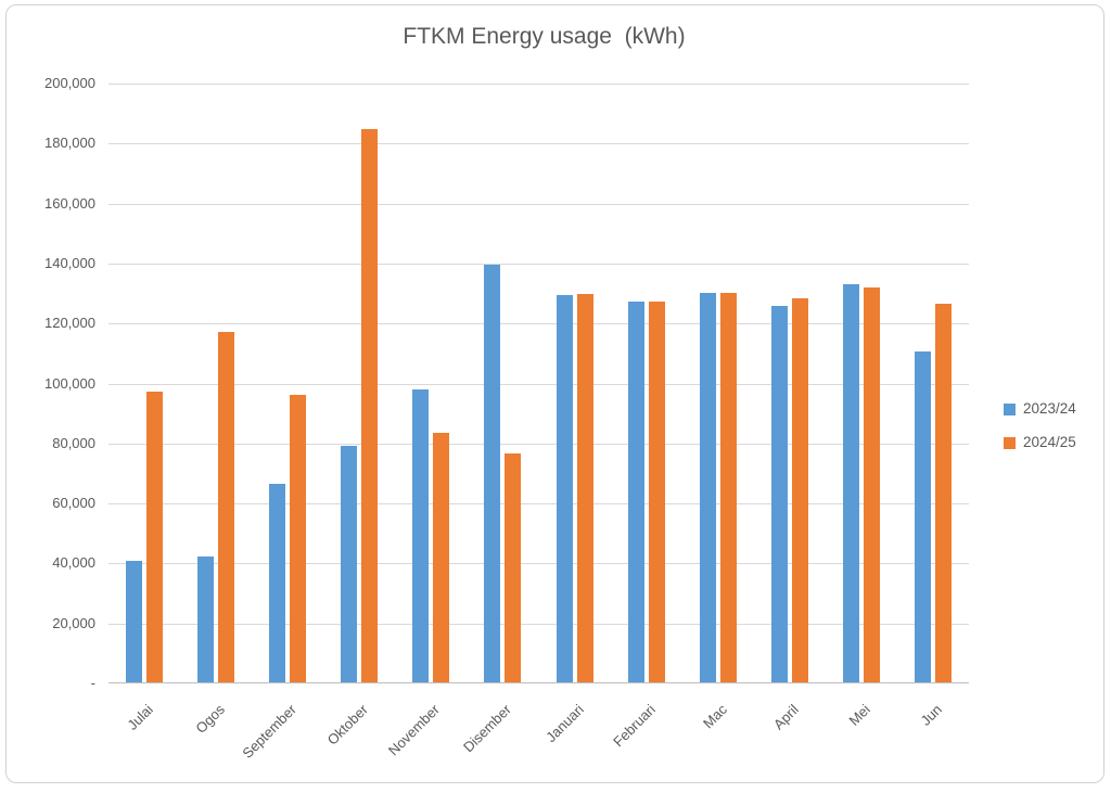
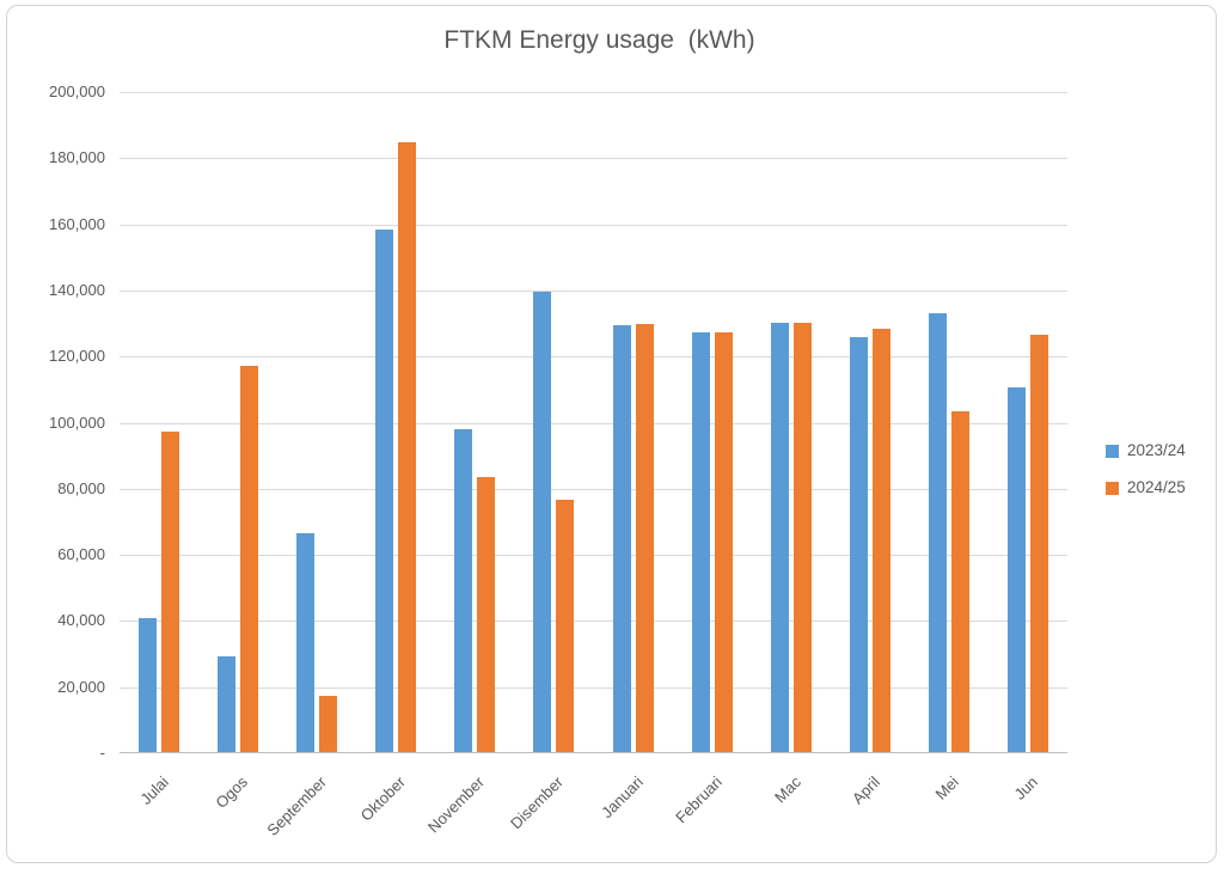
2023/24/Ogos: 42000 -> 29000
2024/25/September: 96000 -> 17000
2023/24/Oktober: 79000 -> 158000
2024/25/Mei: 132000 -> 103000
